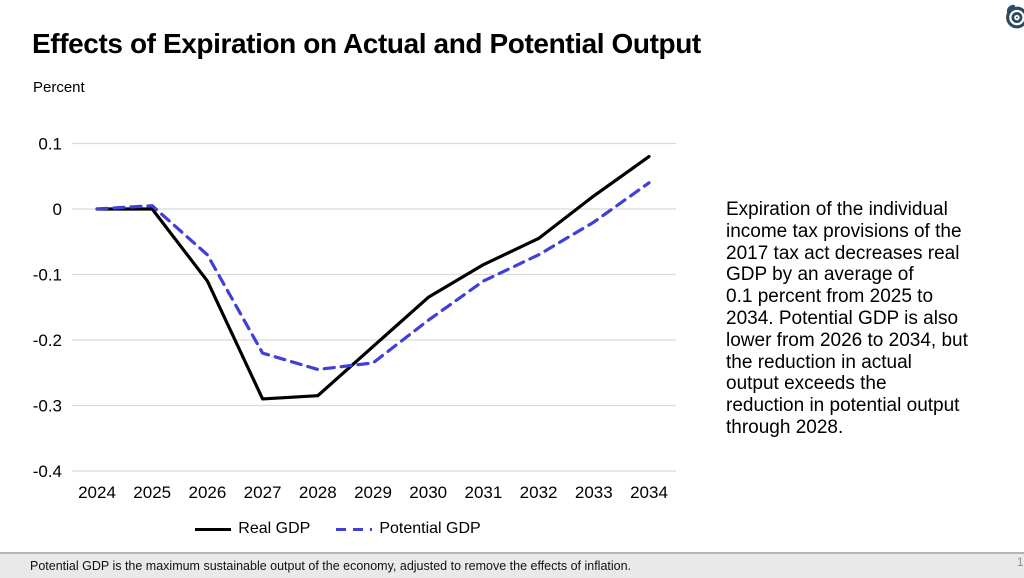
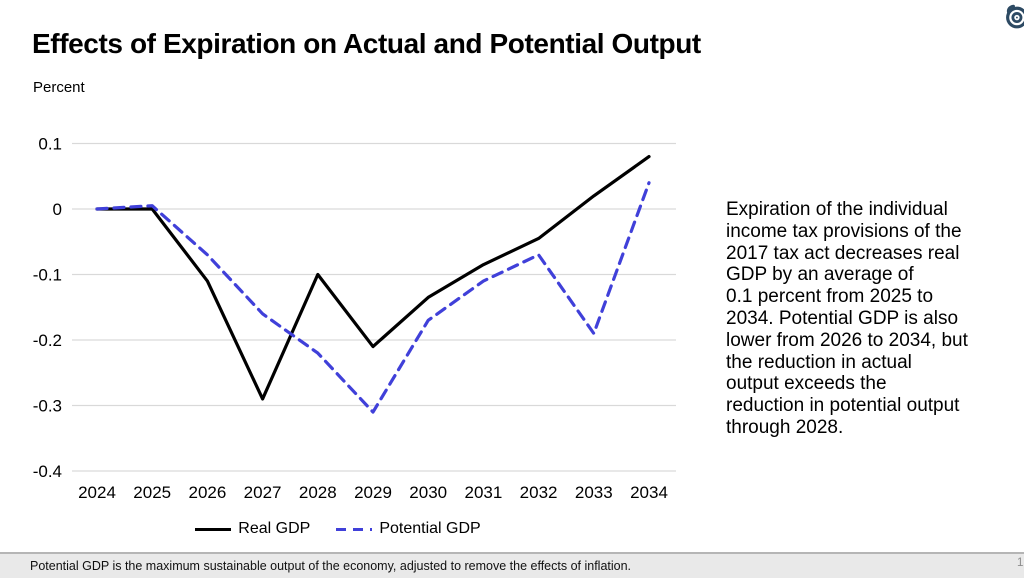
Potential GDP/2027: -0.22 -> -0.16
Real GDP/2028: -0.28 -> -0.10
Potential GDP/2028: -0.24 -> -0.22
Potential GDP/2029: -0.23 -> -0.31
Potential GDP/2033: -0.02 -> -0.19
